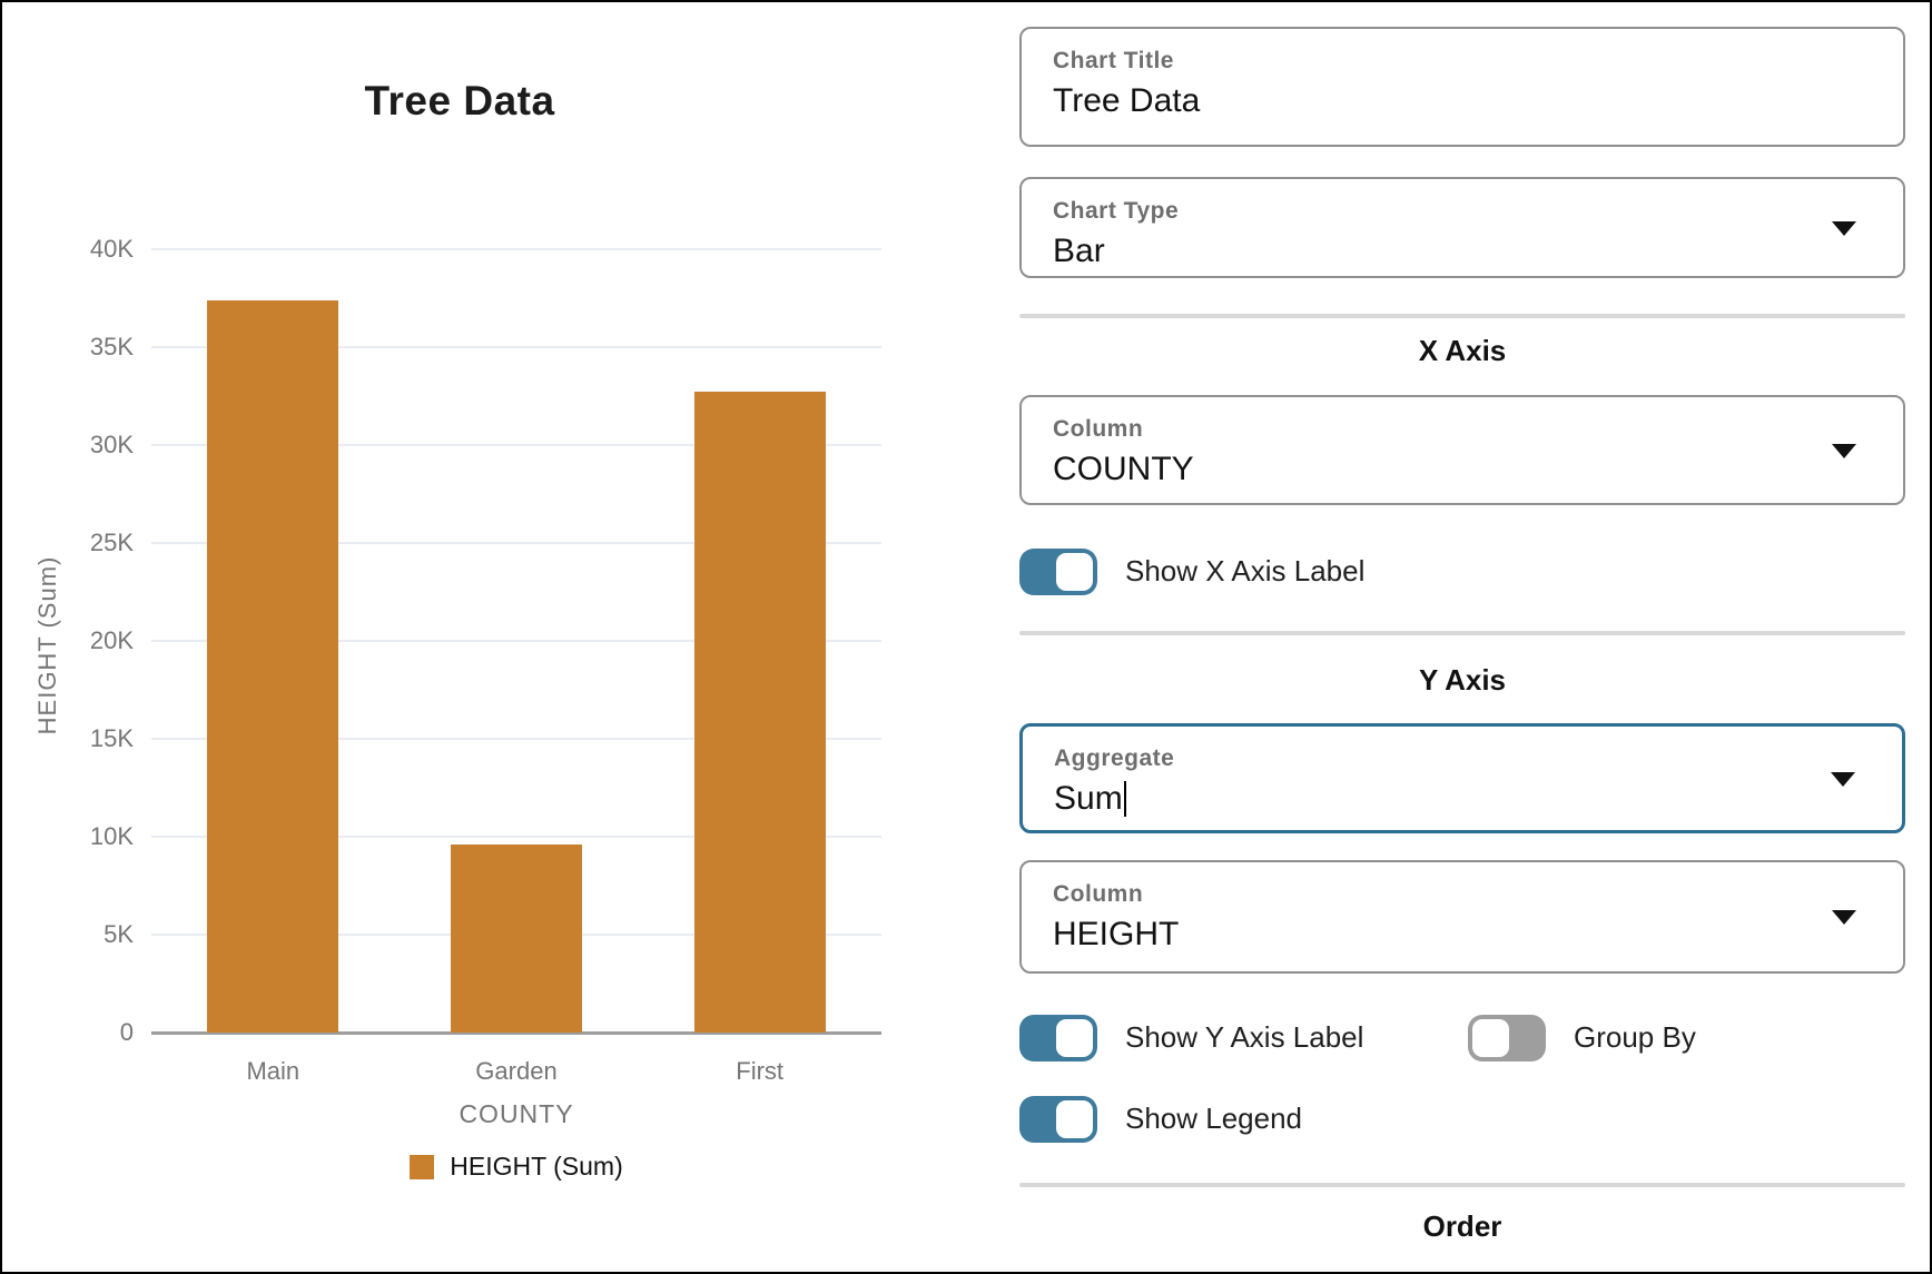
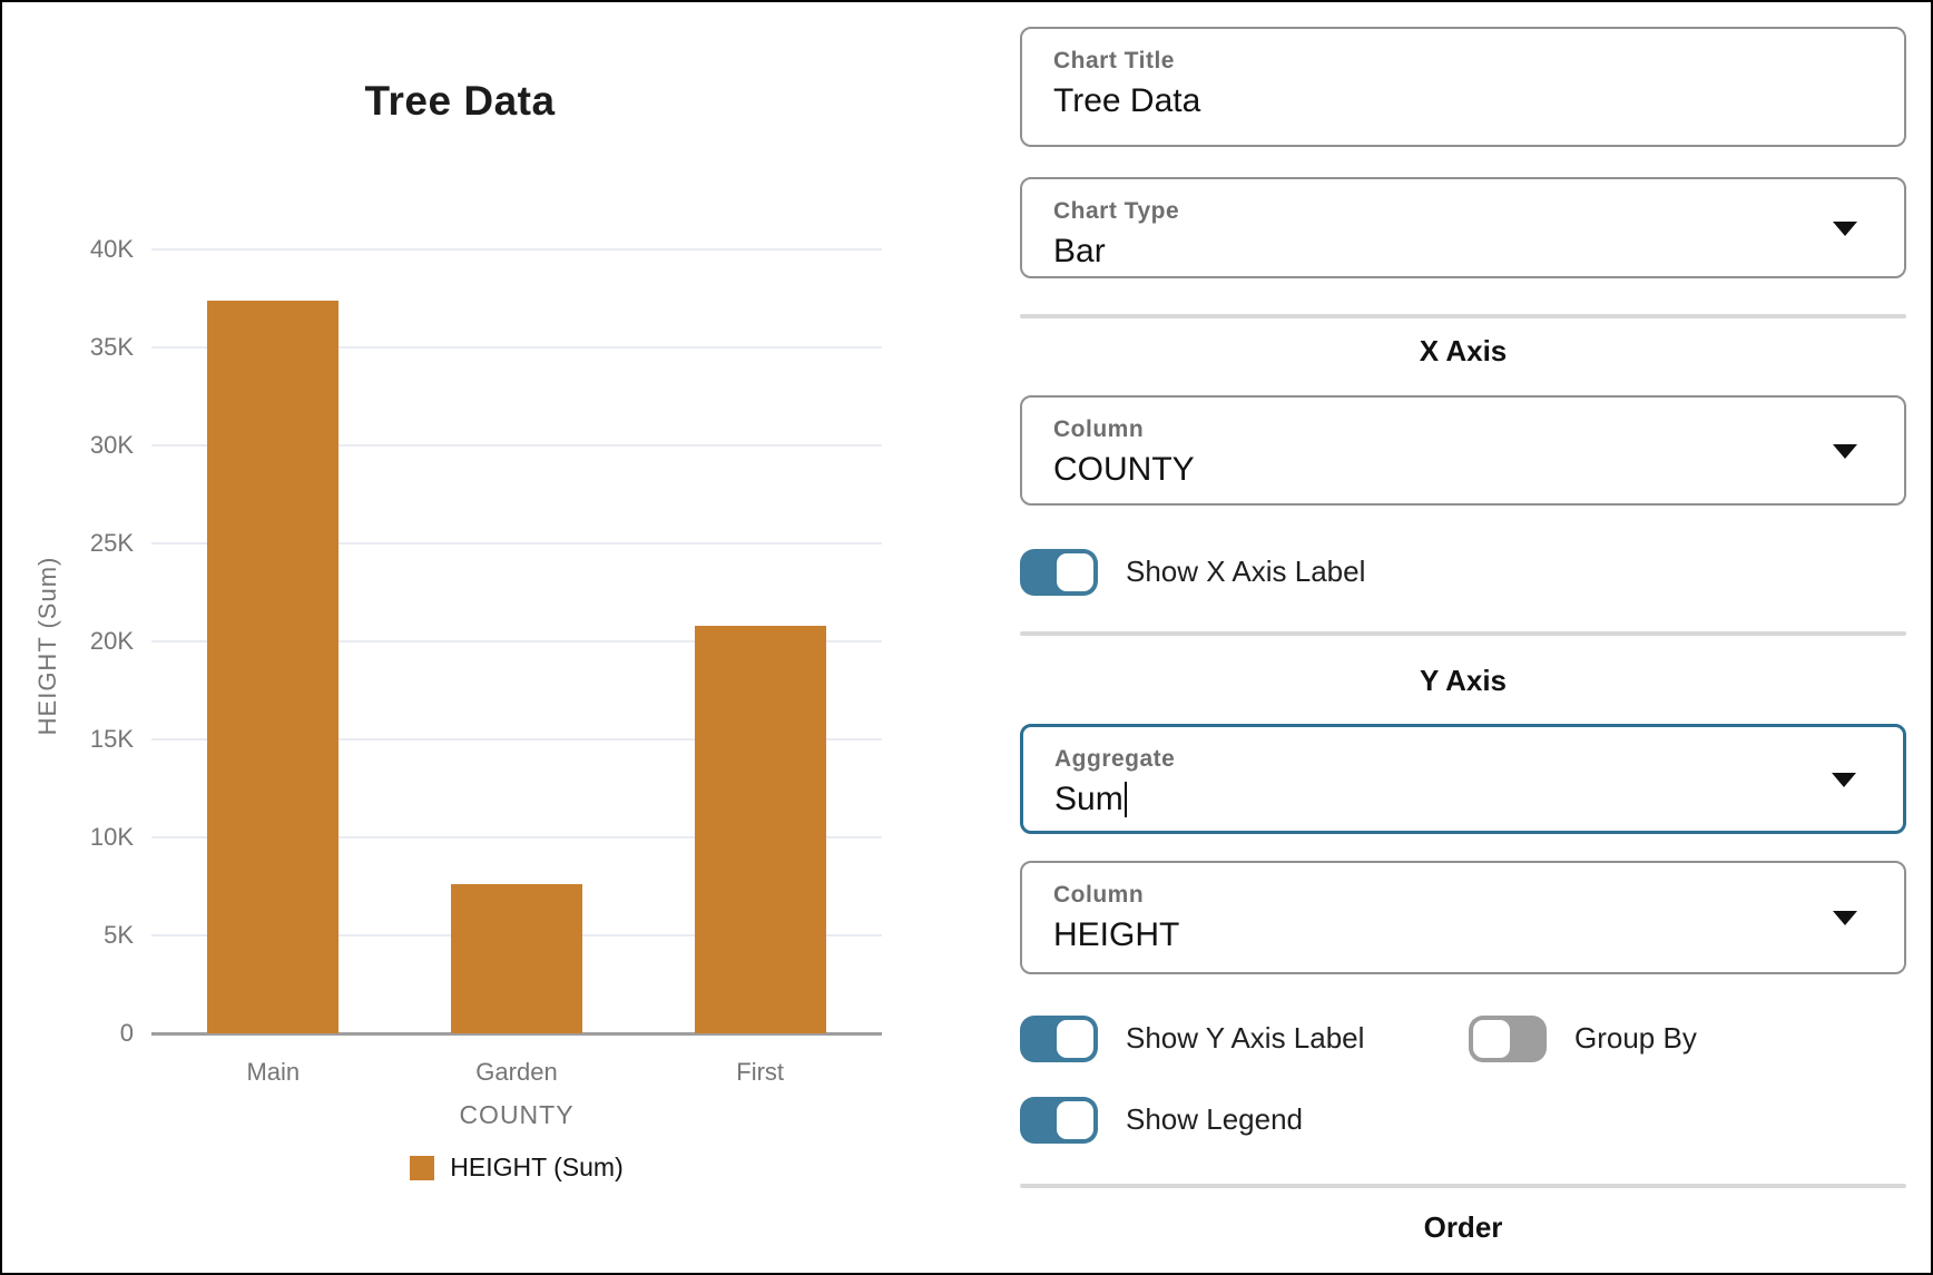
Garden: 9.6K -> 7.6K
First: 32.7K -> 20.8K
